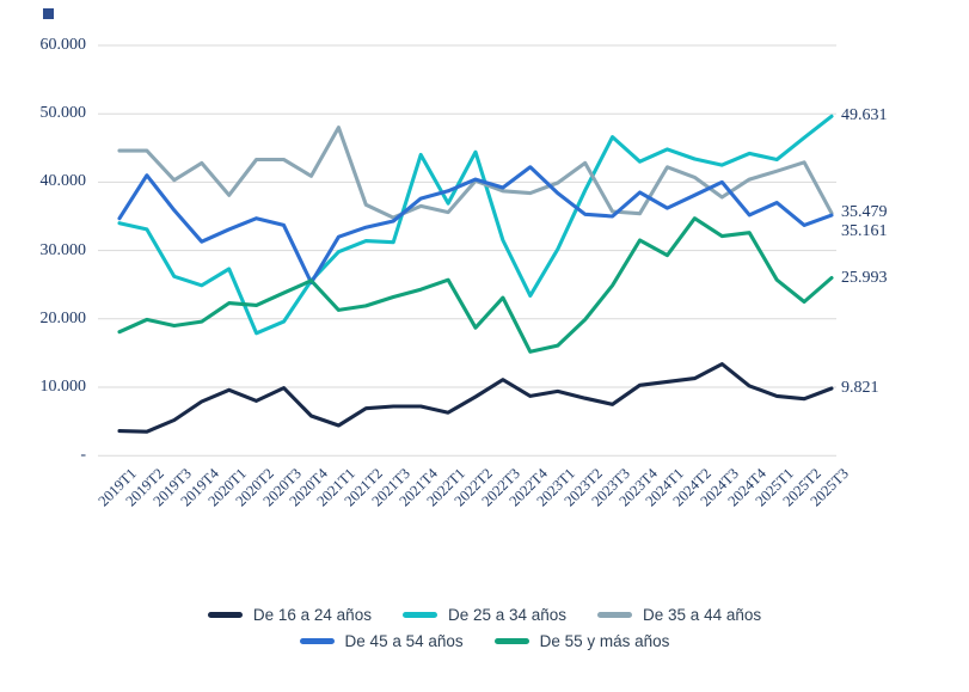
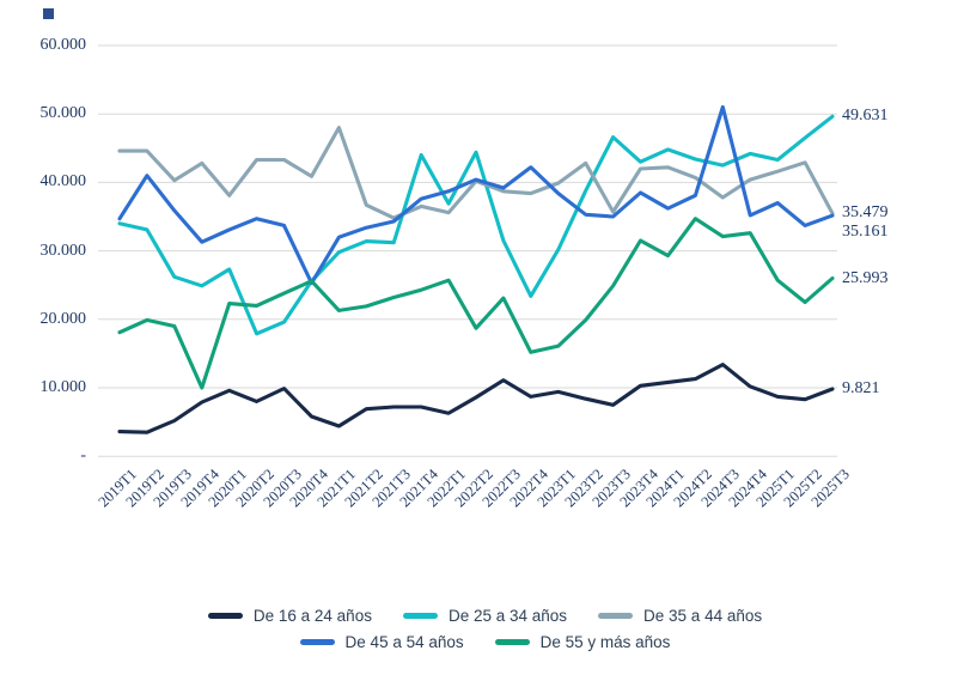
De 55 y más años/2019T4: 20000 -> 10000
De 35 a 44 años/2023T4: 35000 -> 42000
De 45 a 54 años/2024T3: 40000 -> 51000
